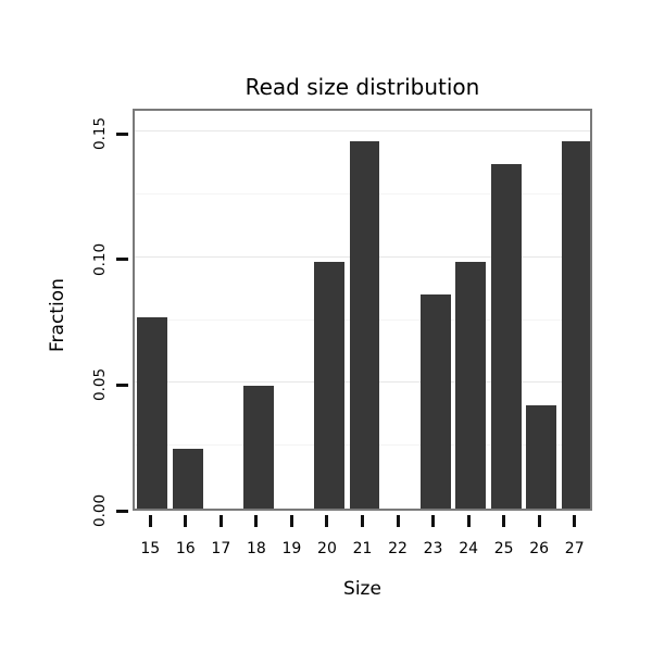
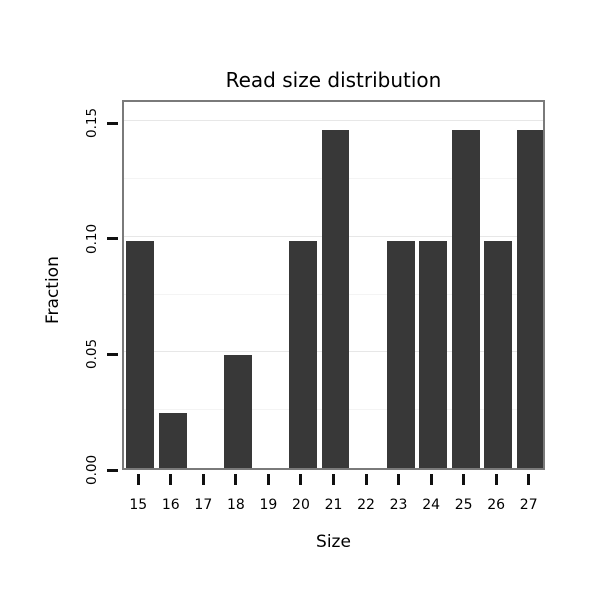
15: 0.076 -> 0.098
23: 0.085 -> 0.098
25: 0.137 -> 0.146
26: 0.041 -> 0.098
